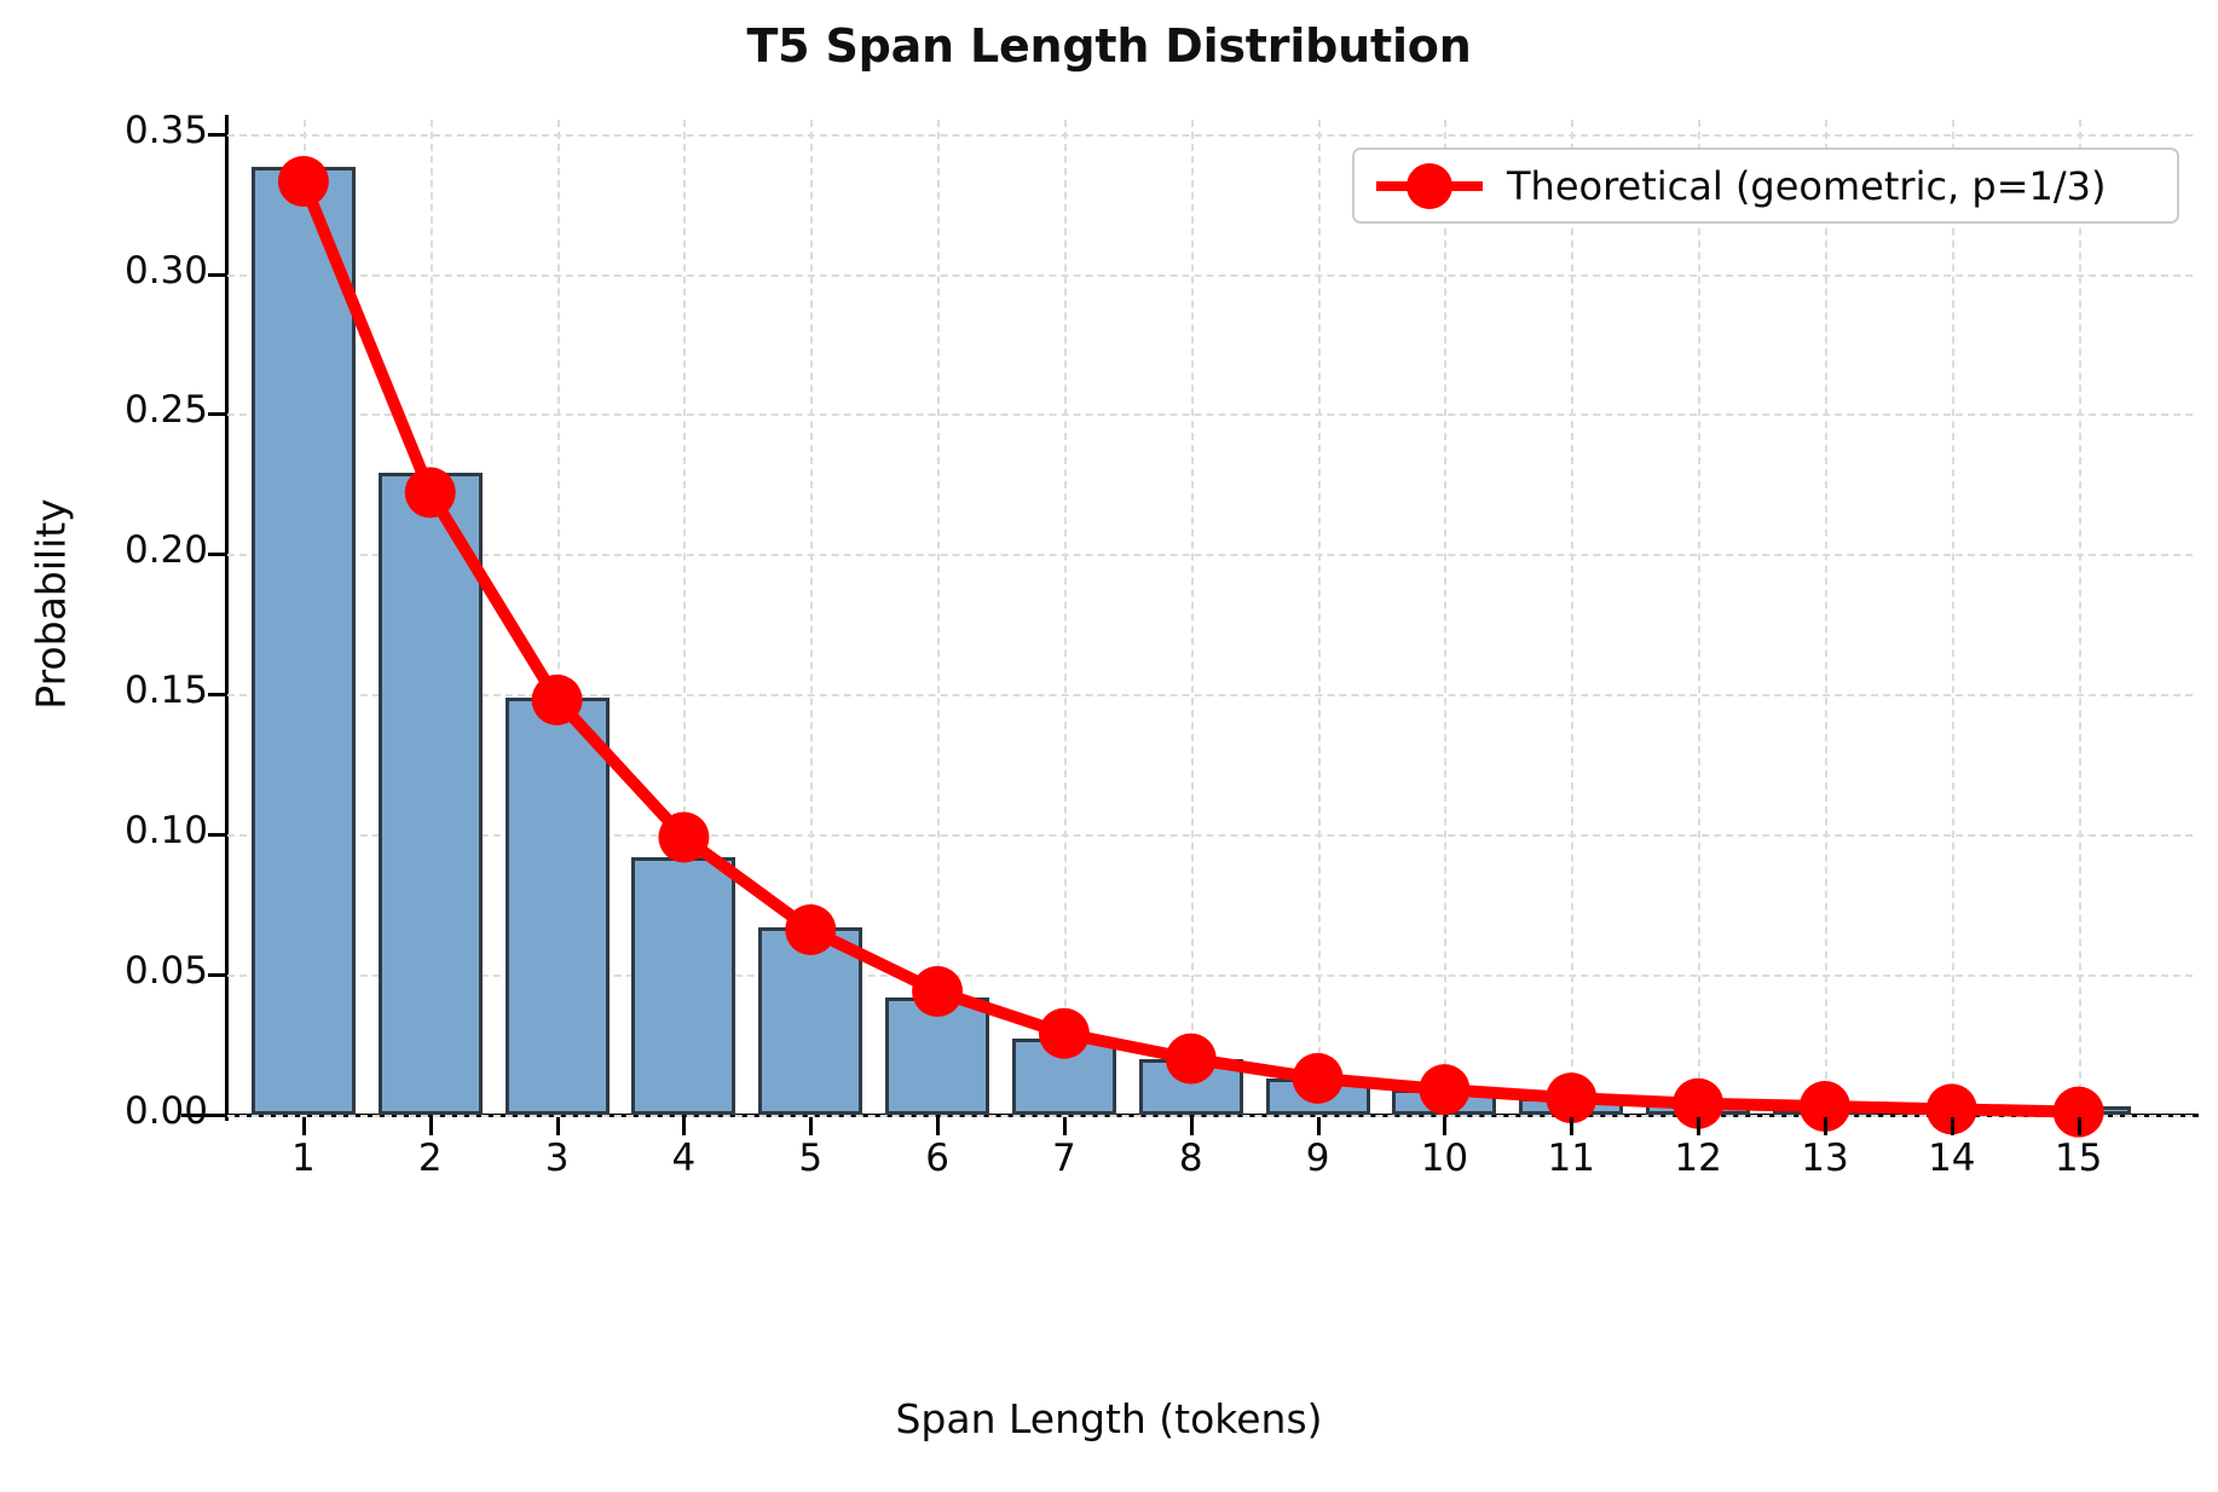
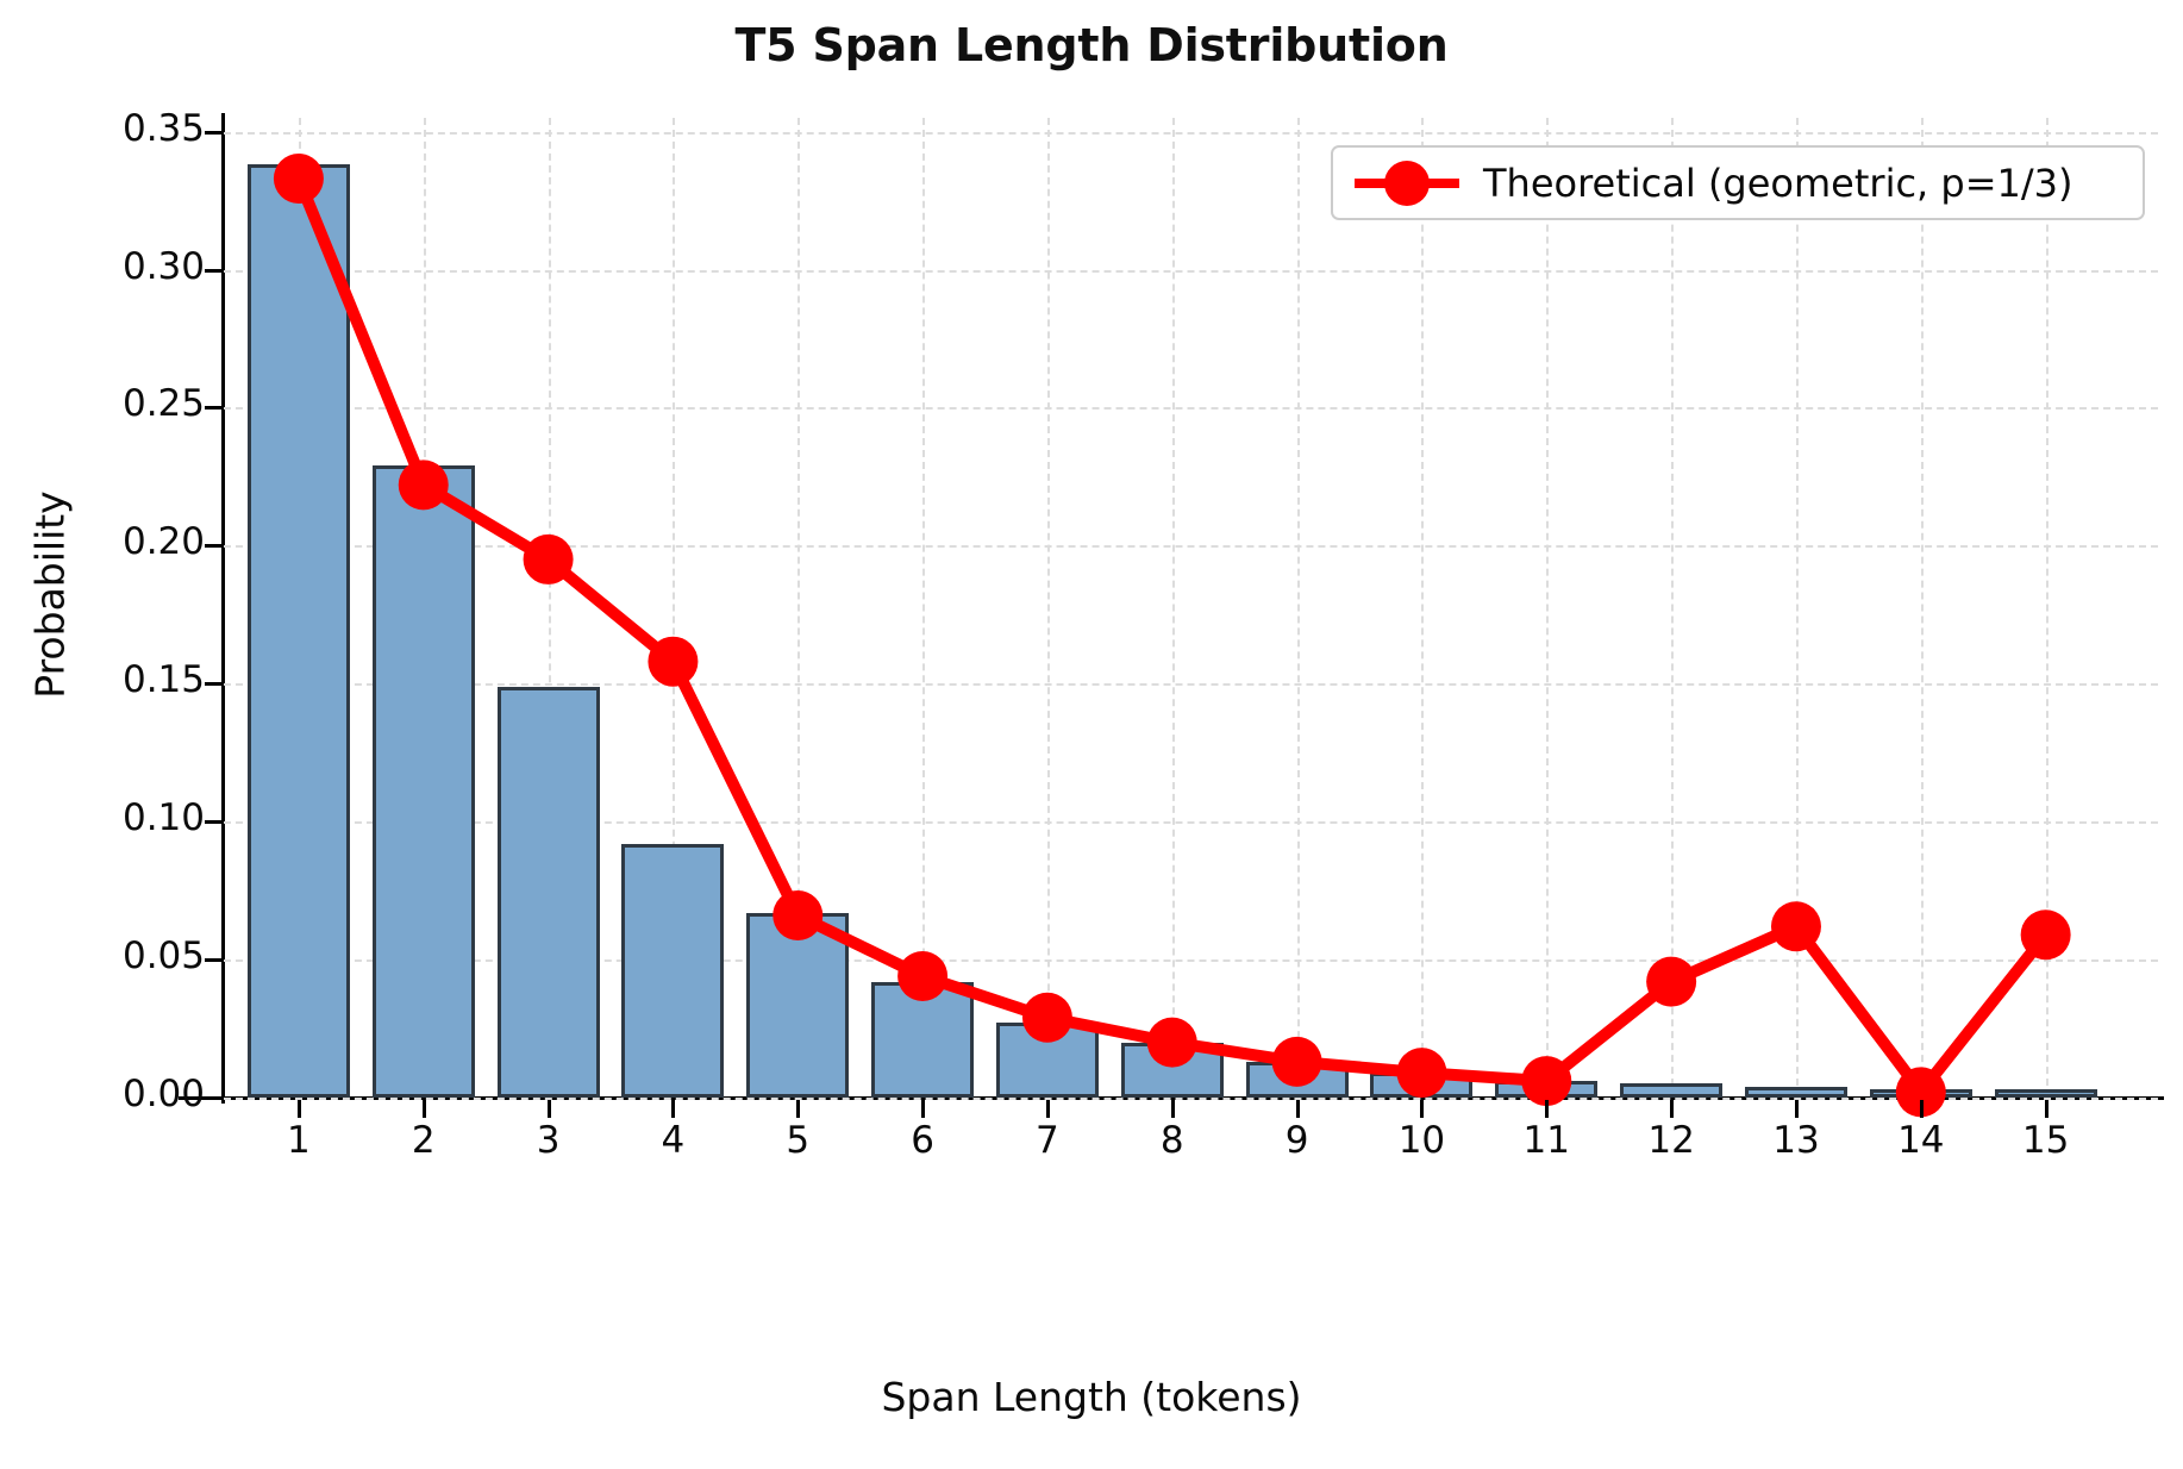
Theoretical (geometric, p=1/3)/3: 0.148 -> 0.195
Theoretical (geometric, p=1/3)/4: 0.099 -> 0.158
Theoretical (geometric, p=1/3)/12: 0.004 -> 0.042
Theoretical (geometric, p=1/3)/13: 0.003 -> 0.062
Theoretical (geometric, p=1/3)/15: 0.001 -> 0.059
